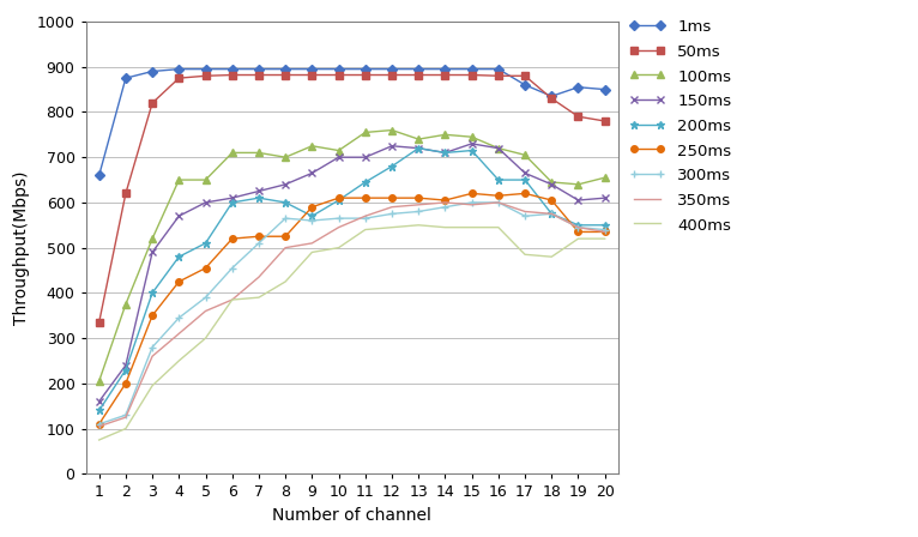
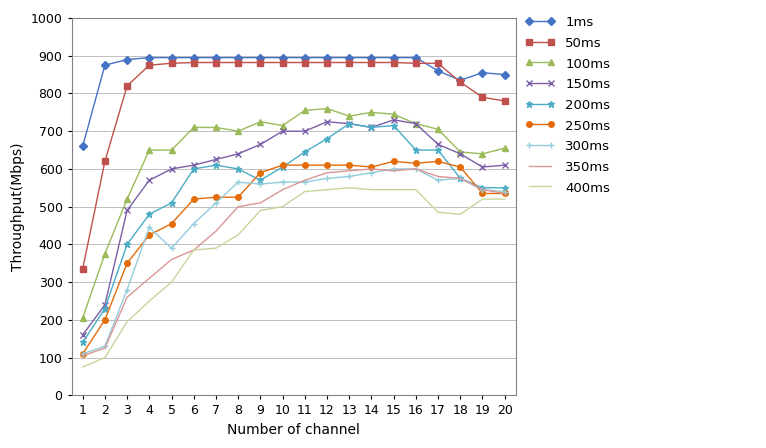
300ms/4: 345 -> 445
